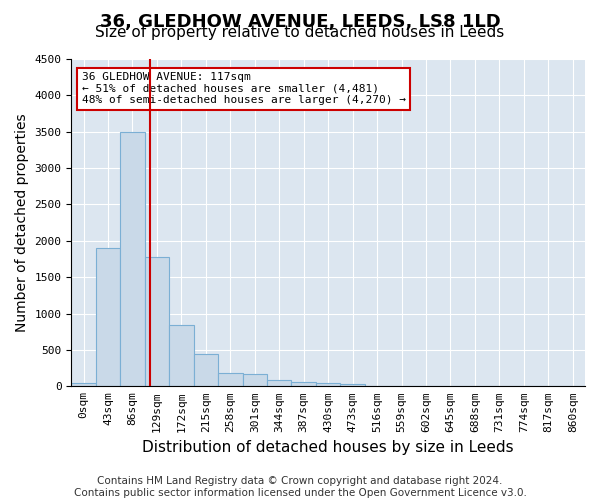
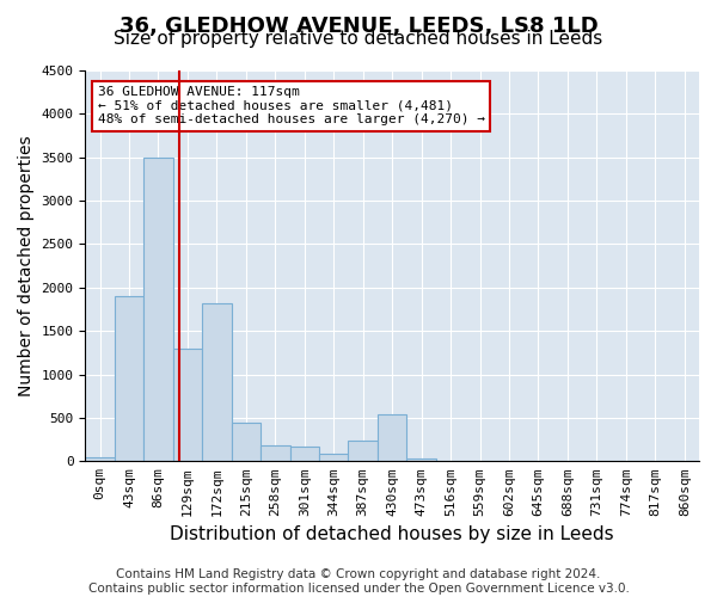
129sqm: 1780 -> 1300
172sqm: 840 -> 1820
387sqm: 60 -> 240
430sqm: 40 -> 540
